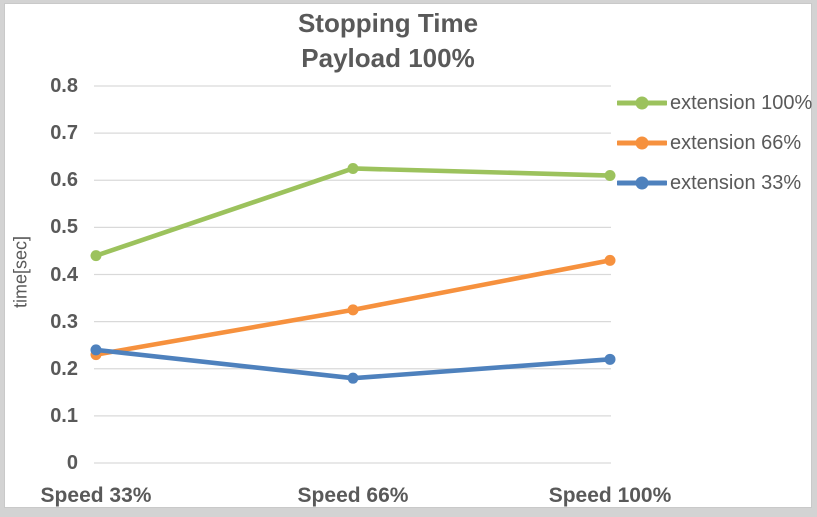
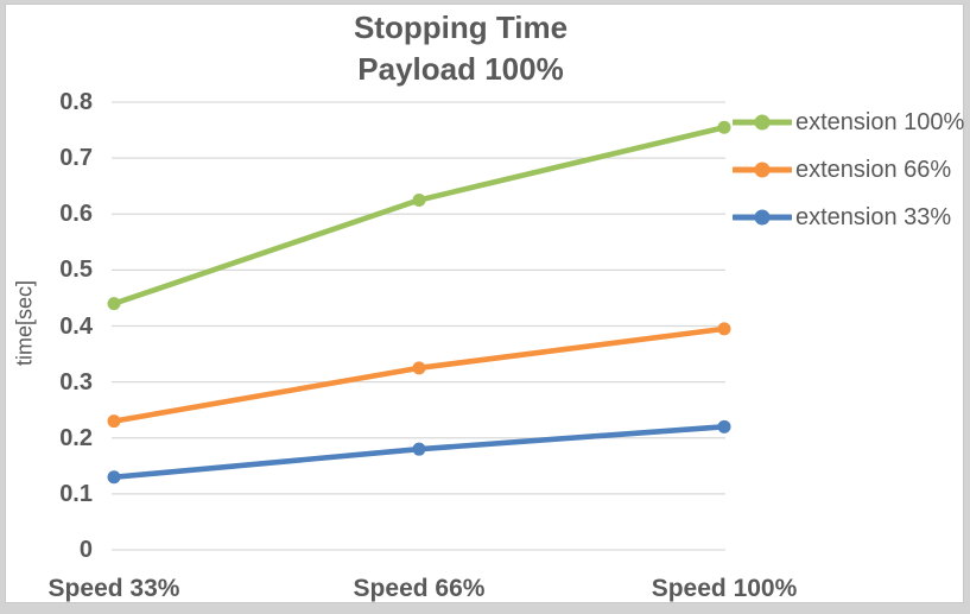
extension 33%/Speed 33%: 0.24 -> 0.13
extension 100%/Speed 100%: 0.61 -> 0.76
extension 66%/Speed 100%: 0.43 -> 0.40
